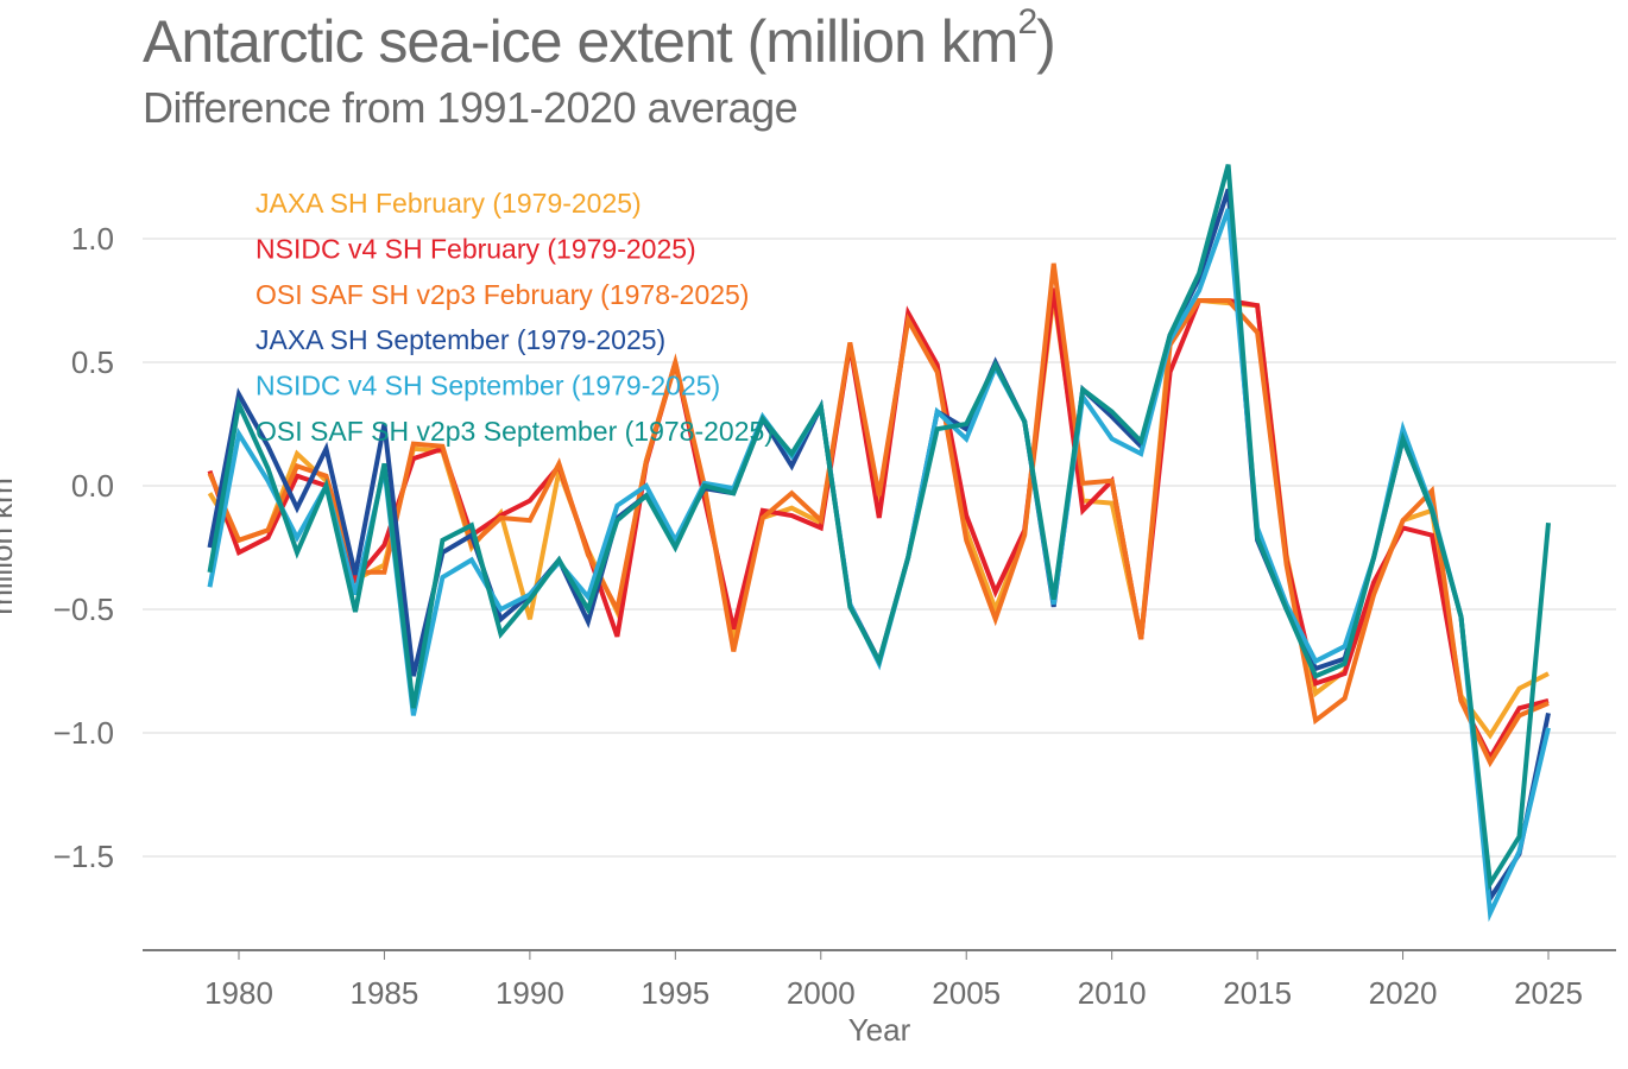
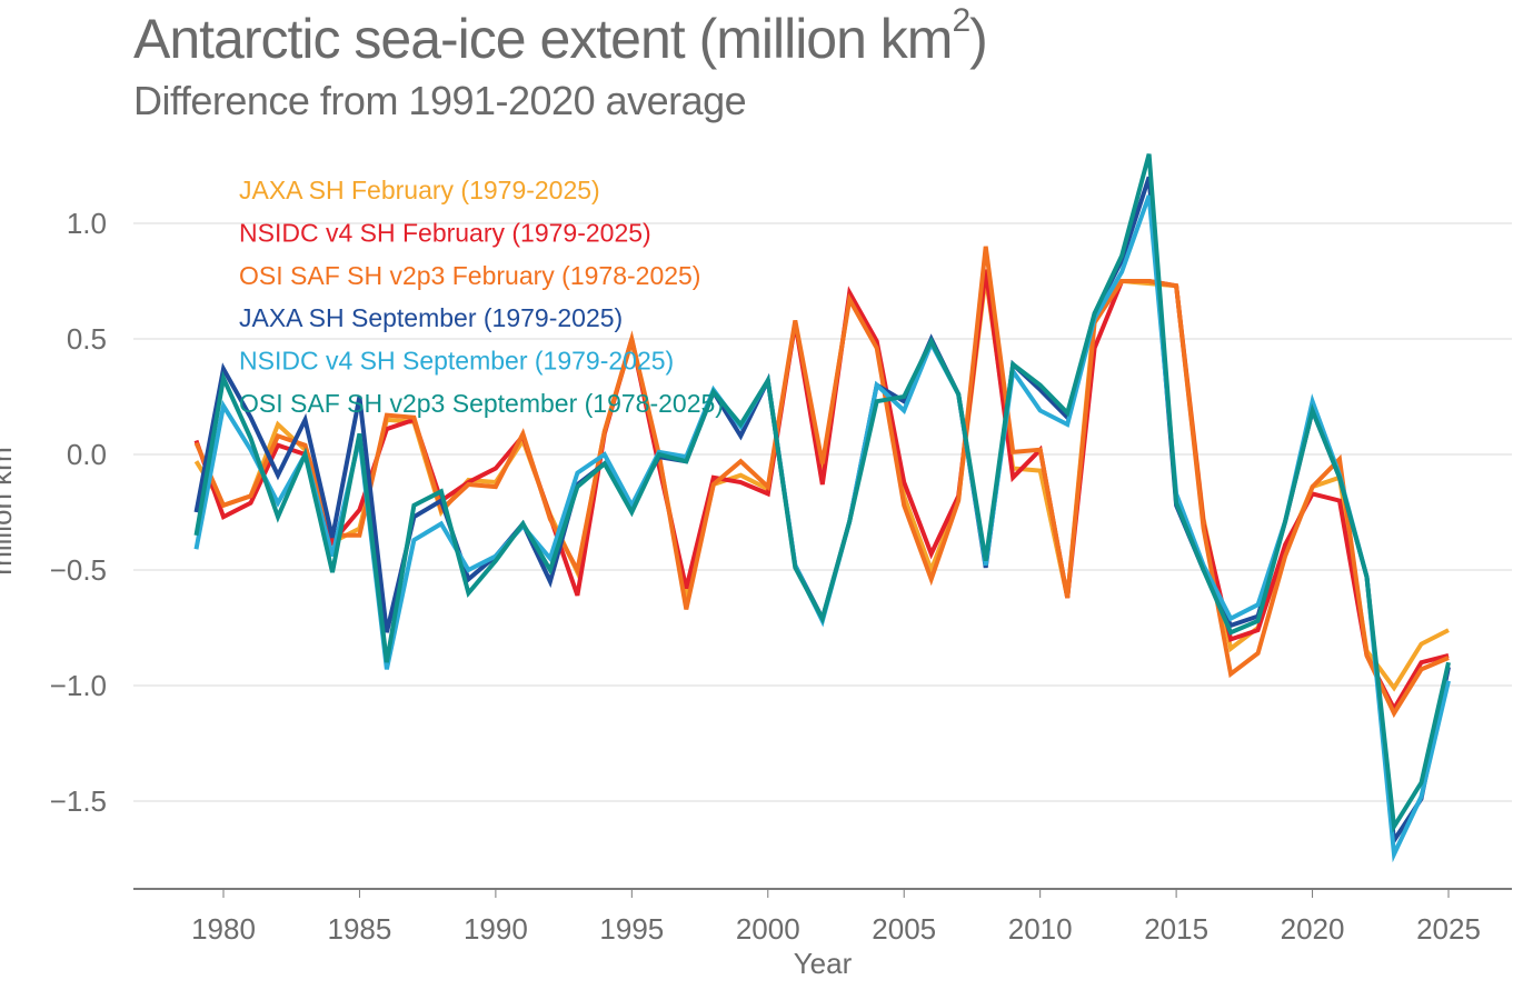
JAXA SH February (1979-2025)/1990: -0.54 -> -0.12
OSI SAF SH v2p3 February (1978-2025)/2015: 0.62 -> 0.73
OSI SAF SH v2p3 September (1978-2025)/2025: -0.15 -> -0.90
